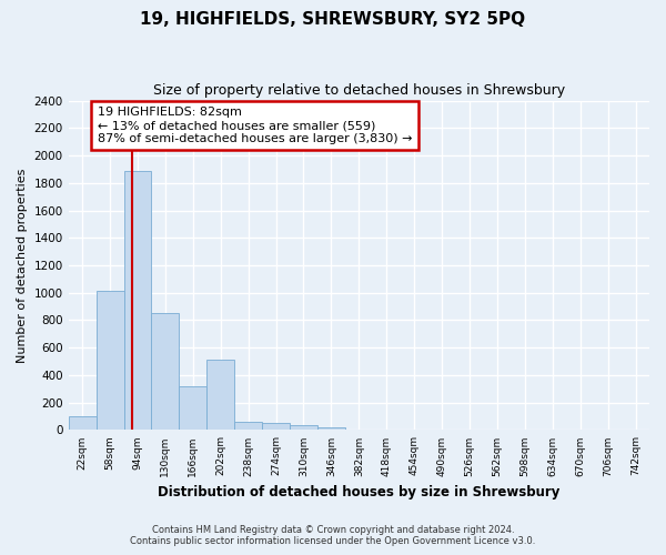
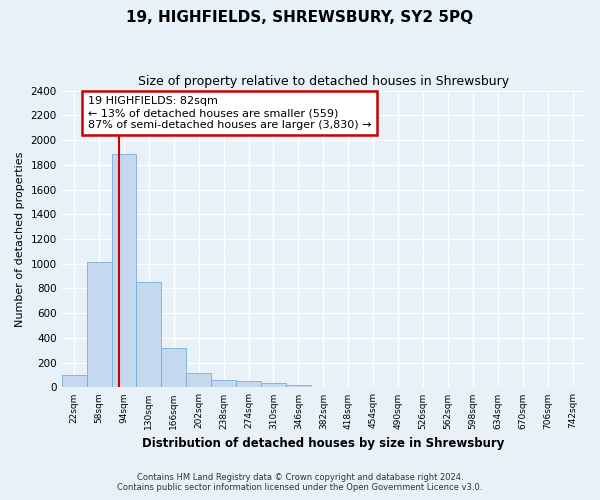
202sqm: 510 -> 120
